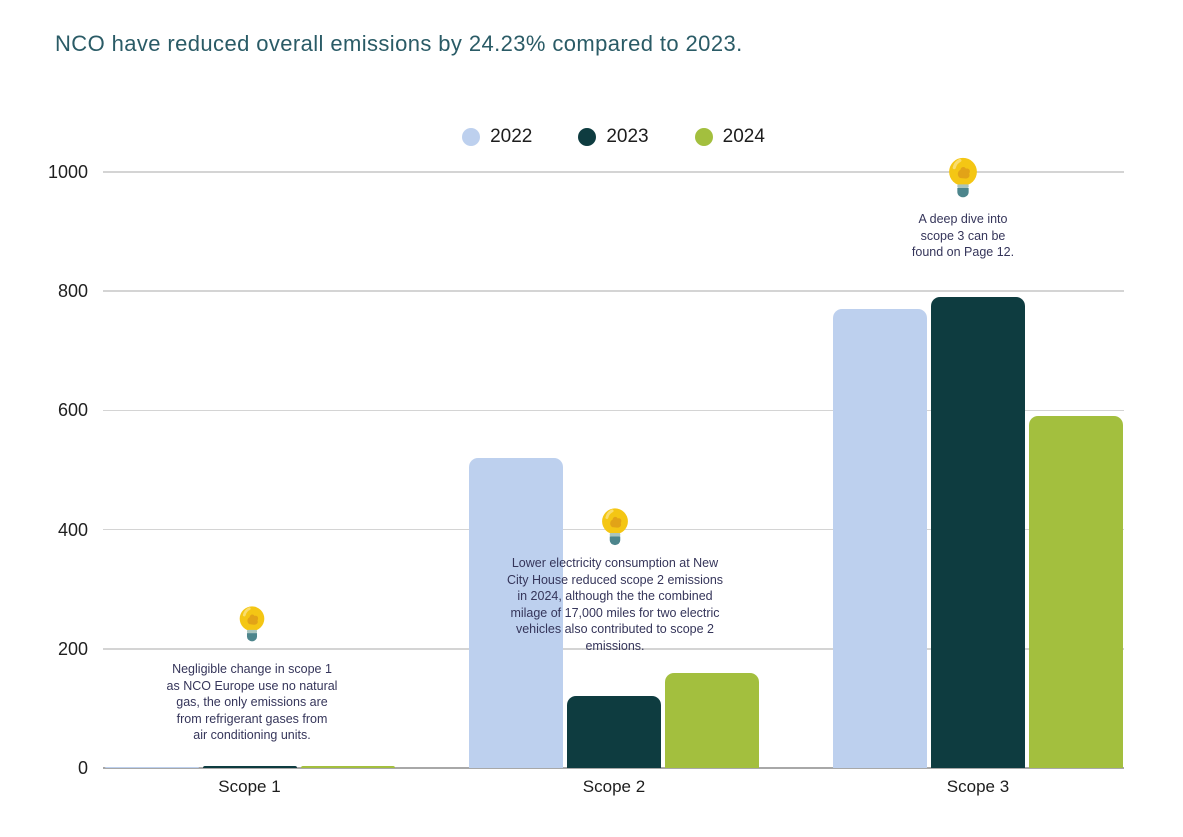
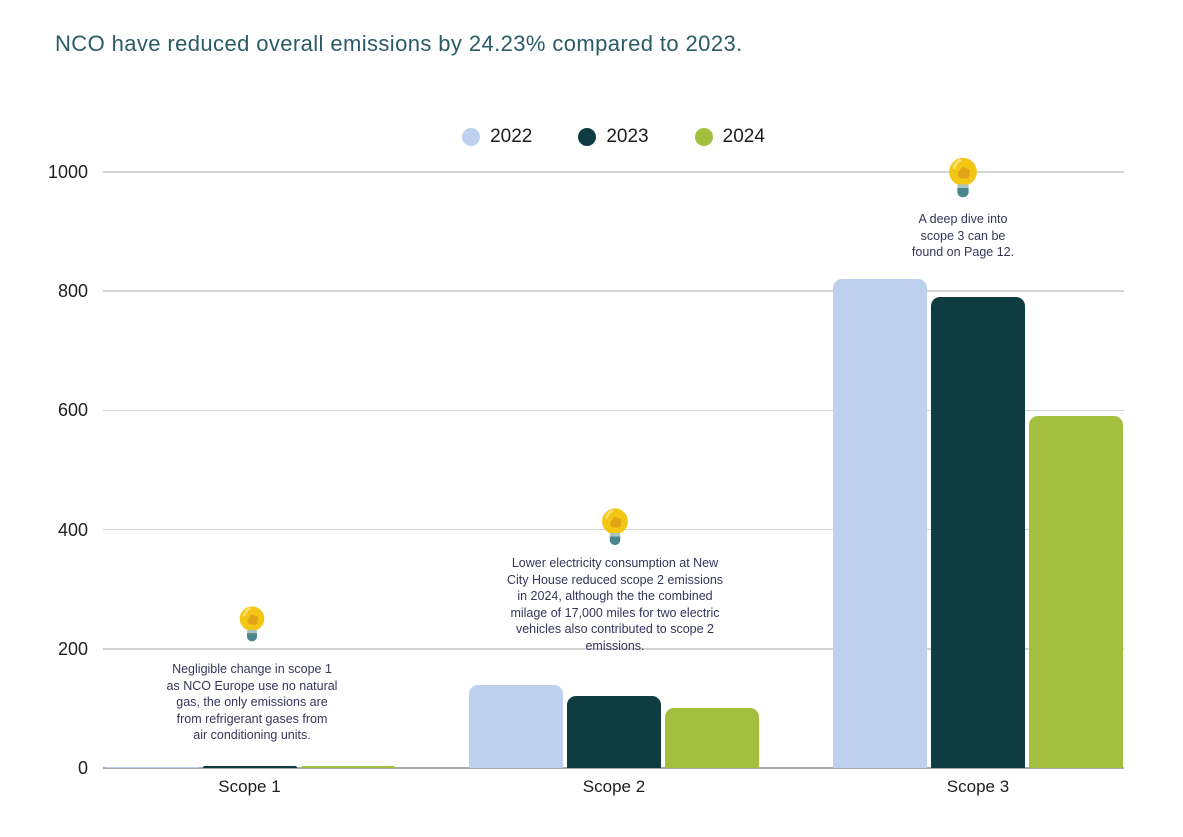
2022/Scope 2: 520 -> 140
2024/Scope 2: 160 -> 100
2022/Scope 3: 770 -> 820
